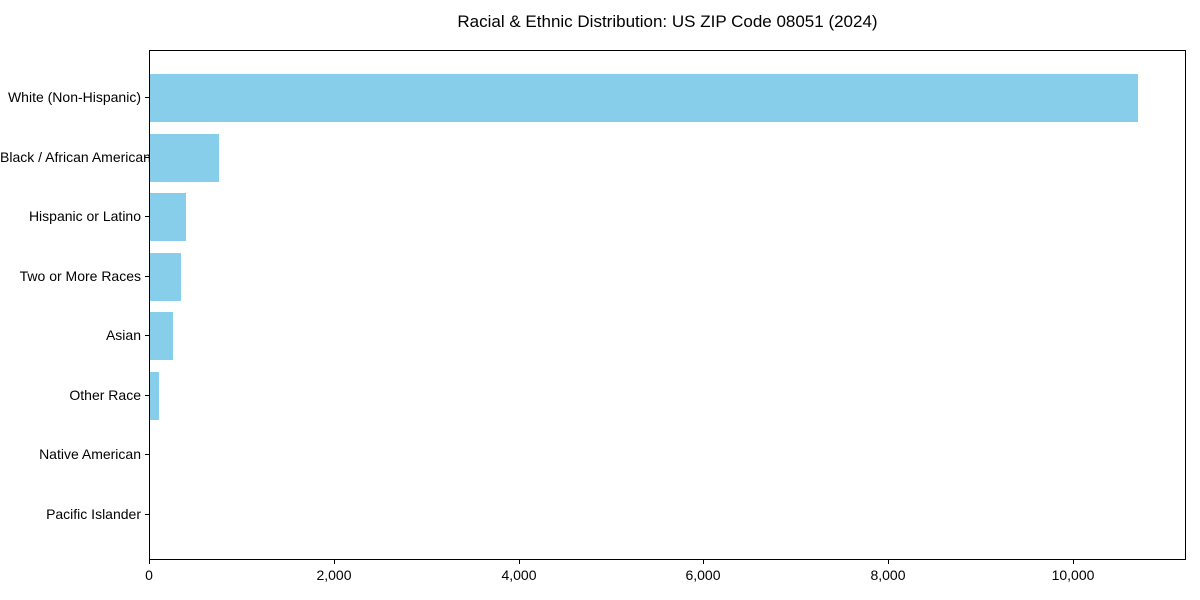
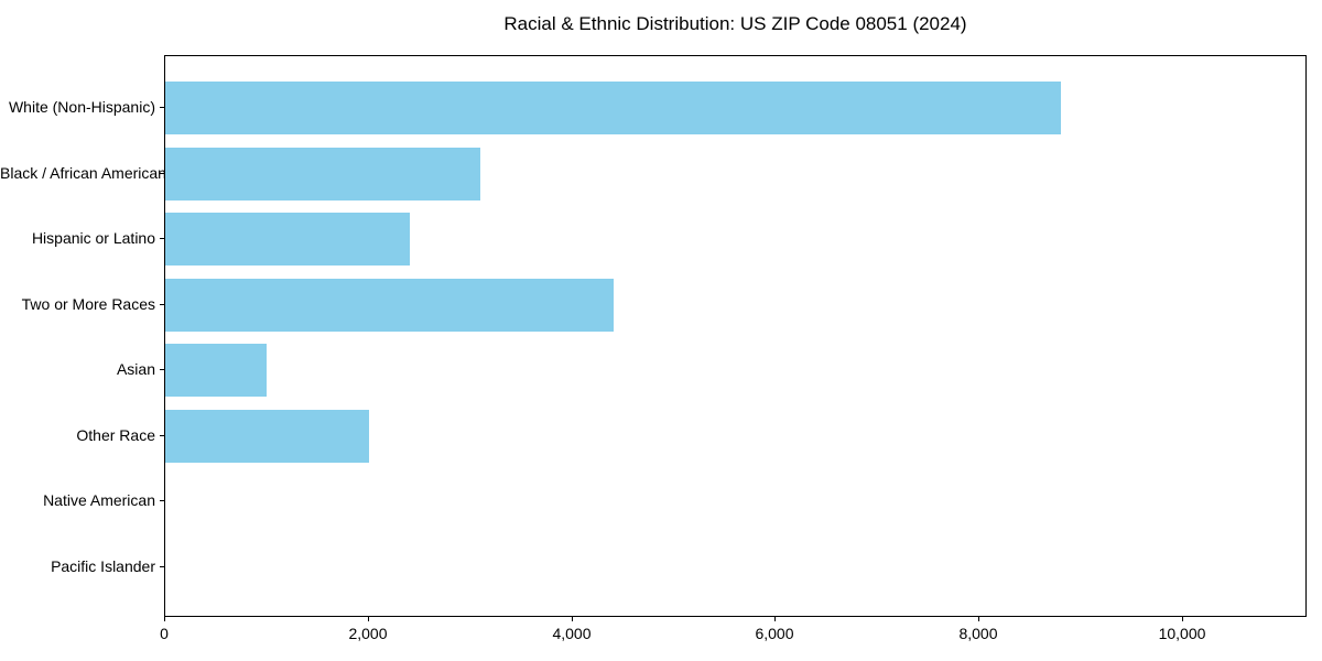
White (Non-Hispanic): 10700 -> 8800
Black / African American: 700 -> 3100
Hispanic or Latino: 400 -> 2400
Two or More Races: 300 -> 4400
Asian: 200 -> 1000
Other Race: 100 -> 2000
